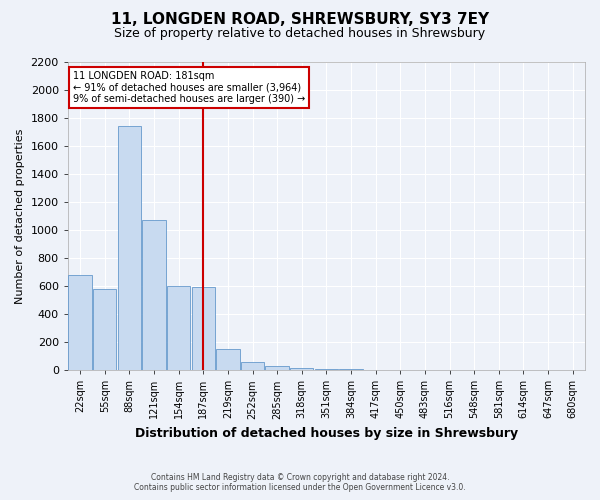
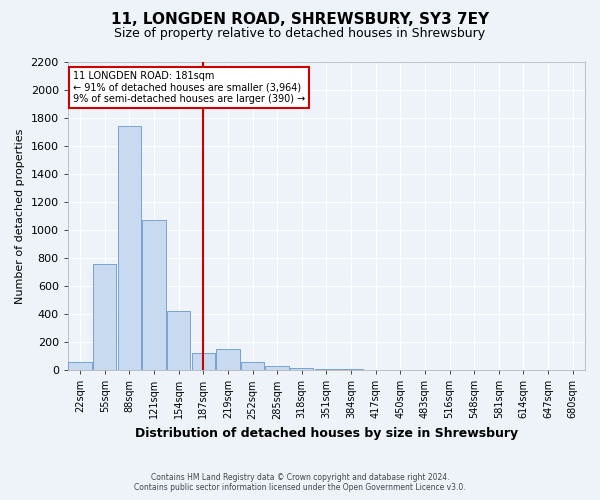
22sqm: 680 -> 60
55sqm: 580 -> 760
154sqm: 600 -> 420
187sqm: 590 -> 120
